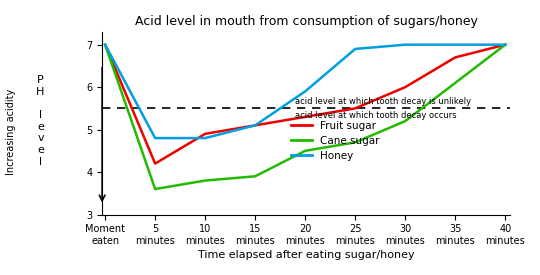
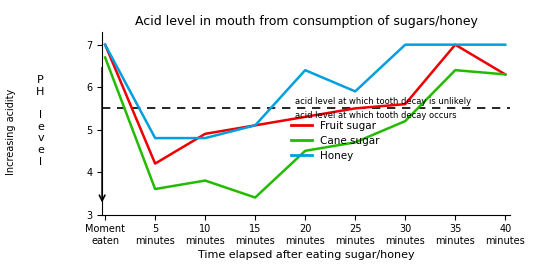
Cane sugar/Moment eaten: 7.0 -> 6.7
Cane sugar/15 minutes: 3.9 -> 3.4
Honey/20 minutes: 5.9 -> 6.4
Honey/25 minutes: 6.9 -> 5.9
Fruit sugar/30 minutes: 6.0 -> 5.6
Fruit sugar/35 minutes: 6.7 -> 7.0
Cane sugar/35 minutes: 6.1 -> 6.4
Fruit sugar/40 minutes: 7.0 -> 6.3
Cane sugar/40 minutes: 7.0 -> 6.3
